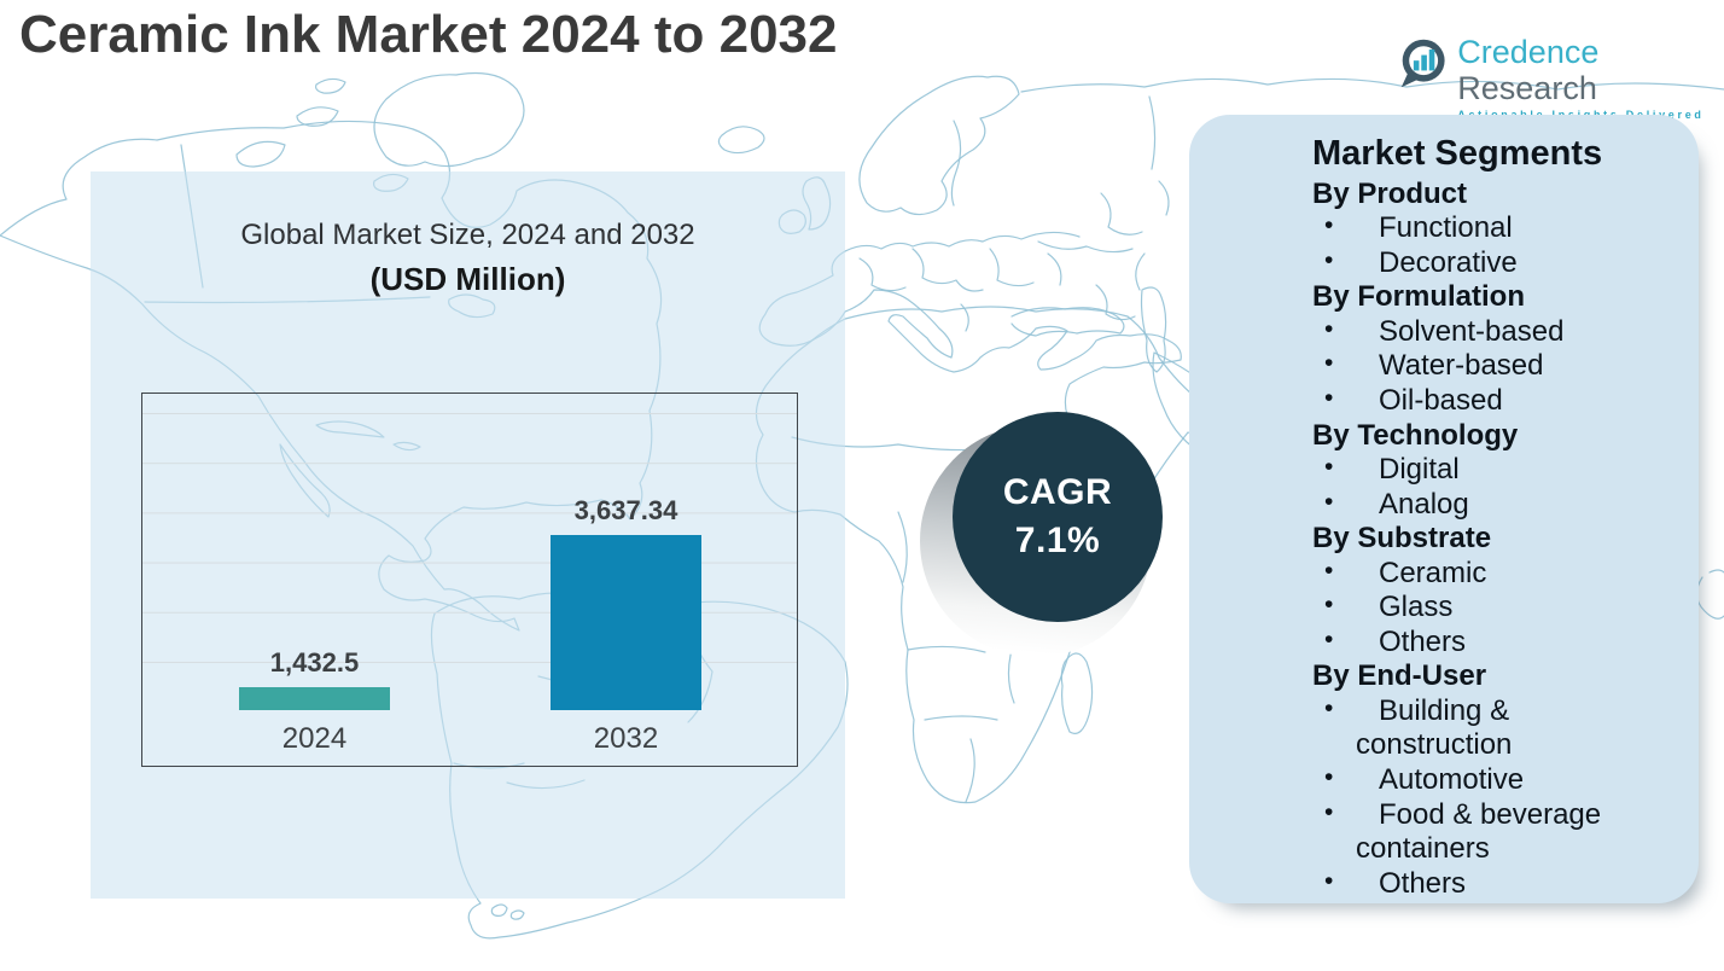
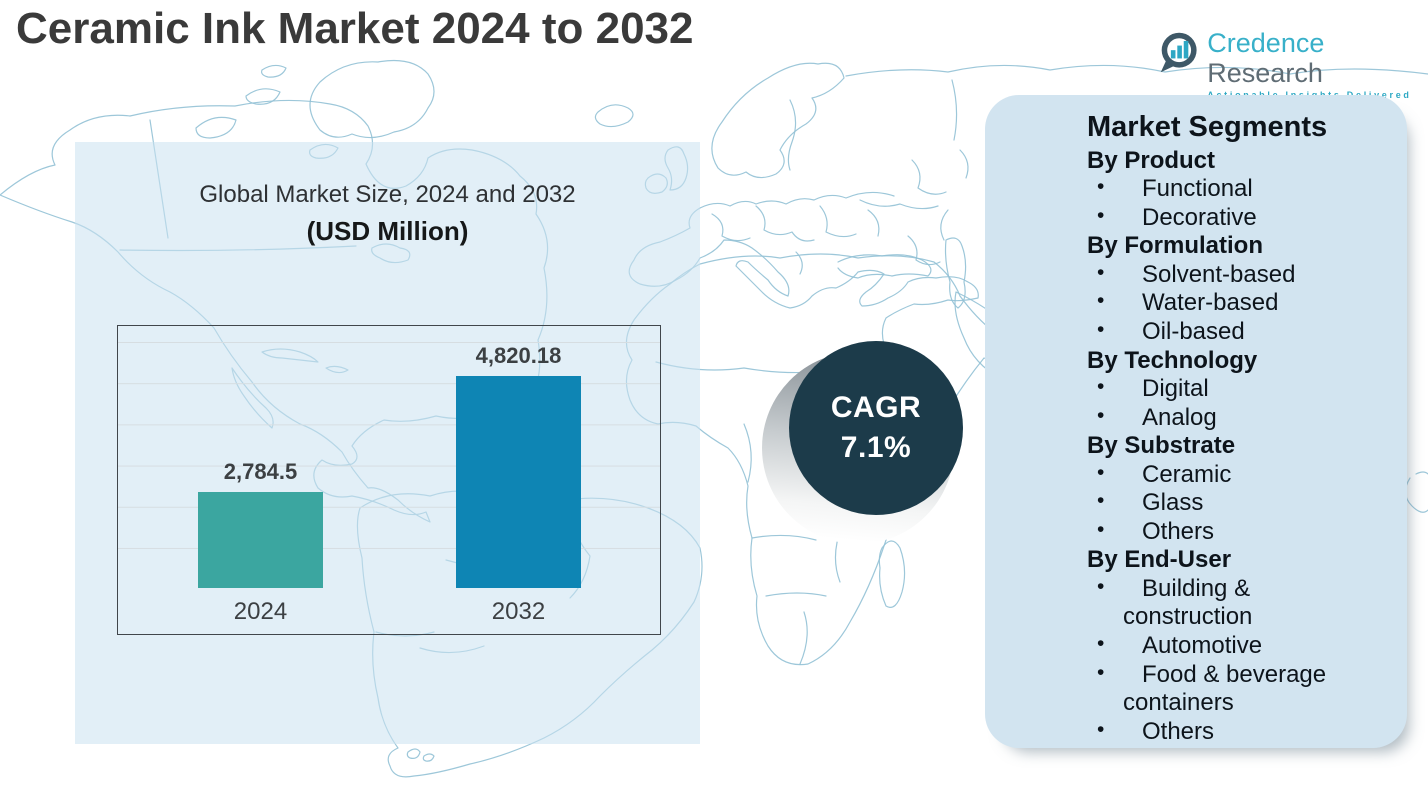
2024: 1,432.5 -> 2,784.5
2032: 3,637.34 -> 4,820.18
